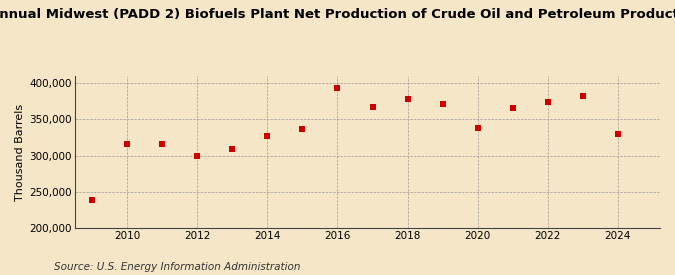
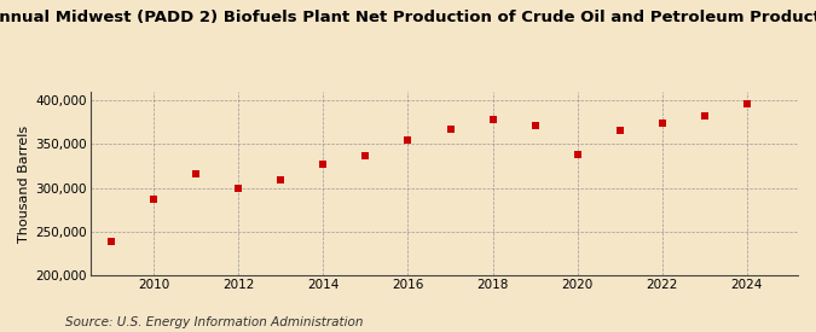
2010: 316,000 -> 287,000
2016: 394,000 -> 355,000
2024: 330,000 -> 396,000
